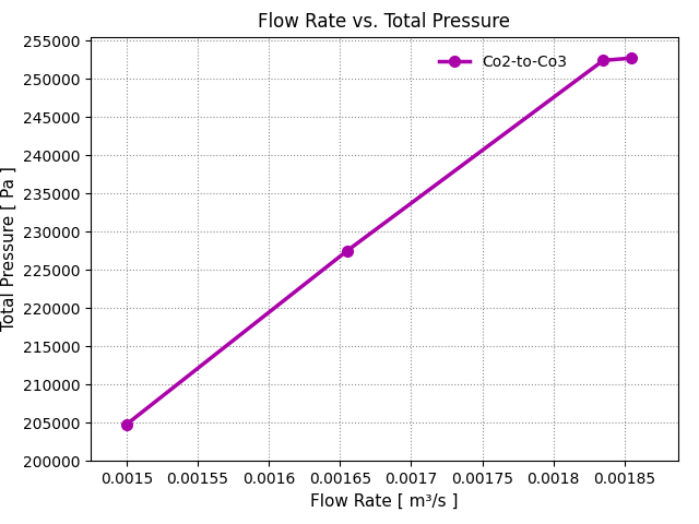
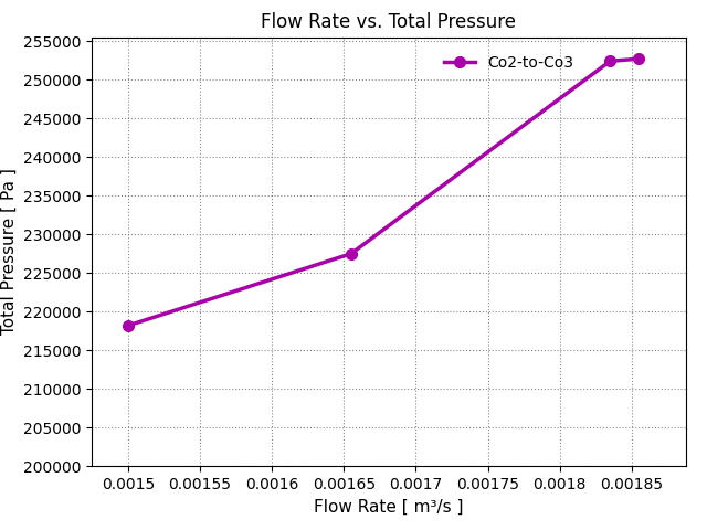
0.0015: 204800 -> 218200
